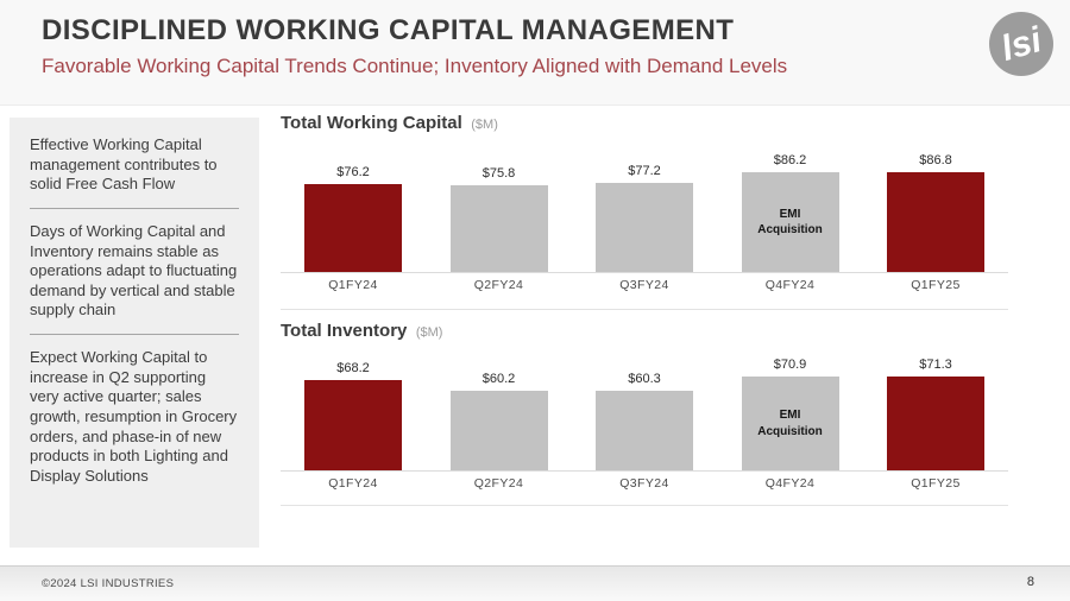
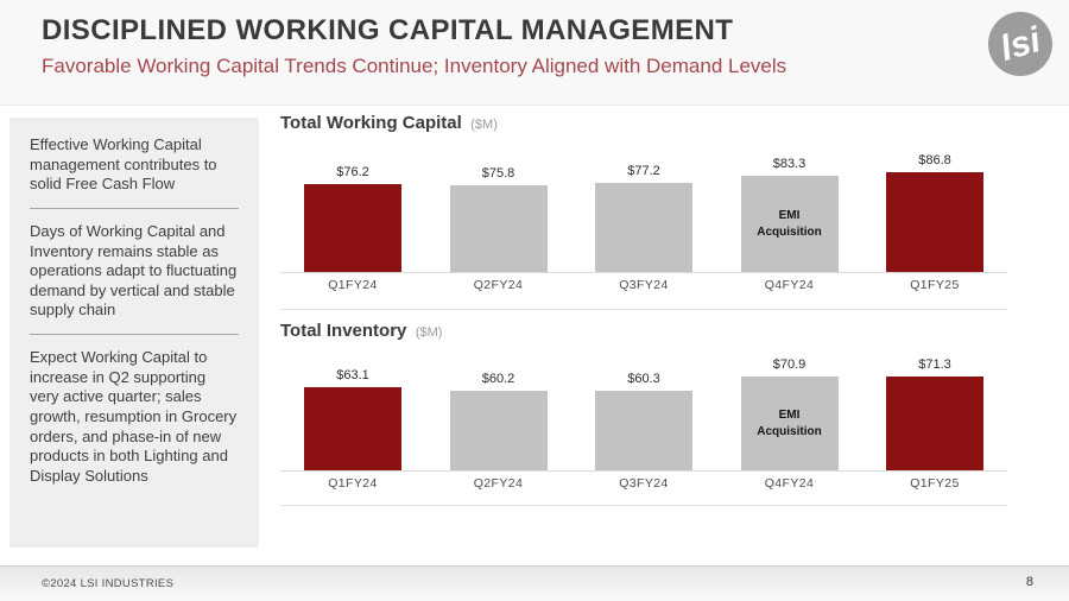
Total Working Capital/Q4FY24: $86.2 -> $83.3
Total Inventory/Q1FY24: $68.2 -> $63.1
